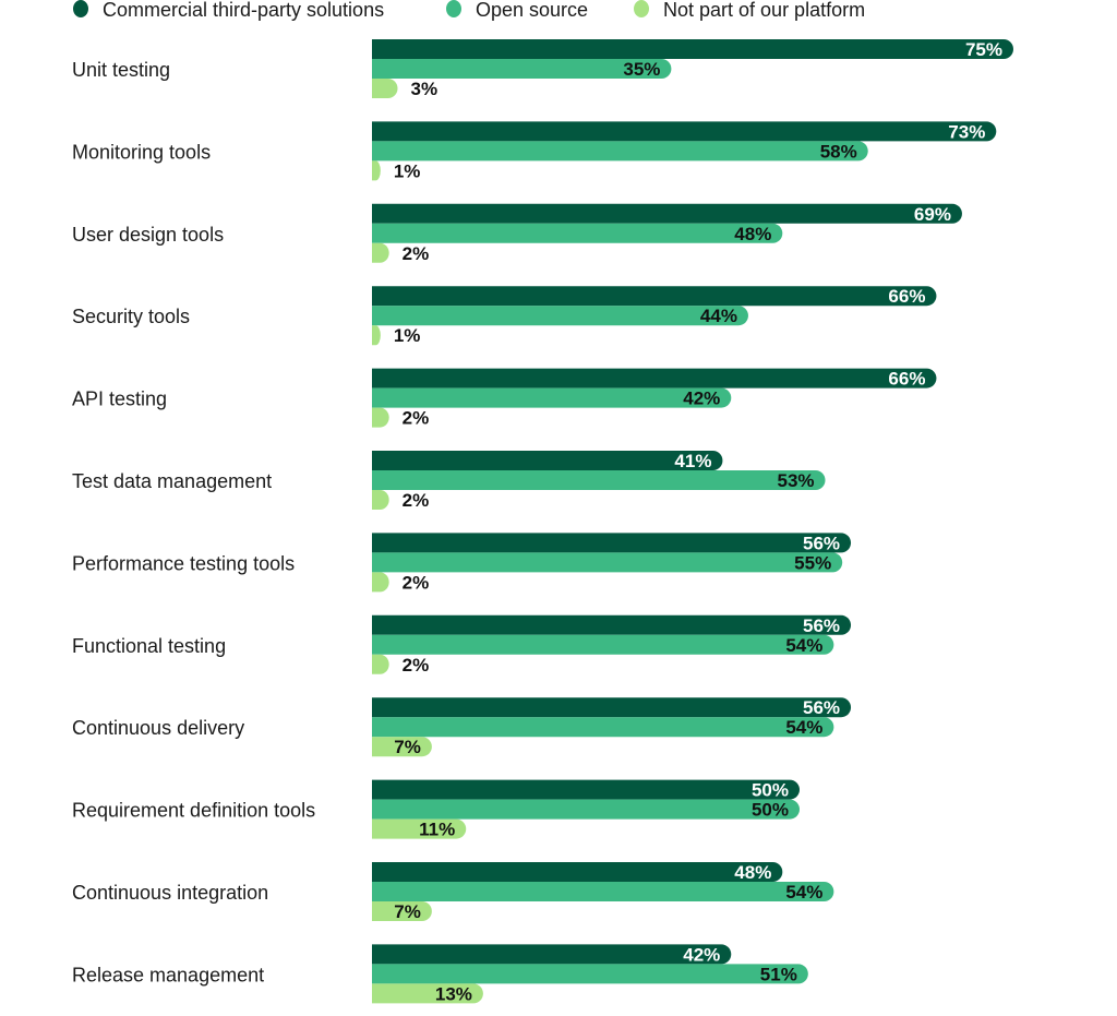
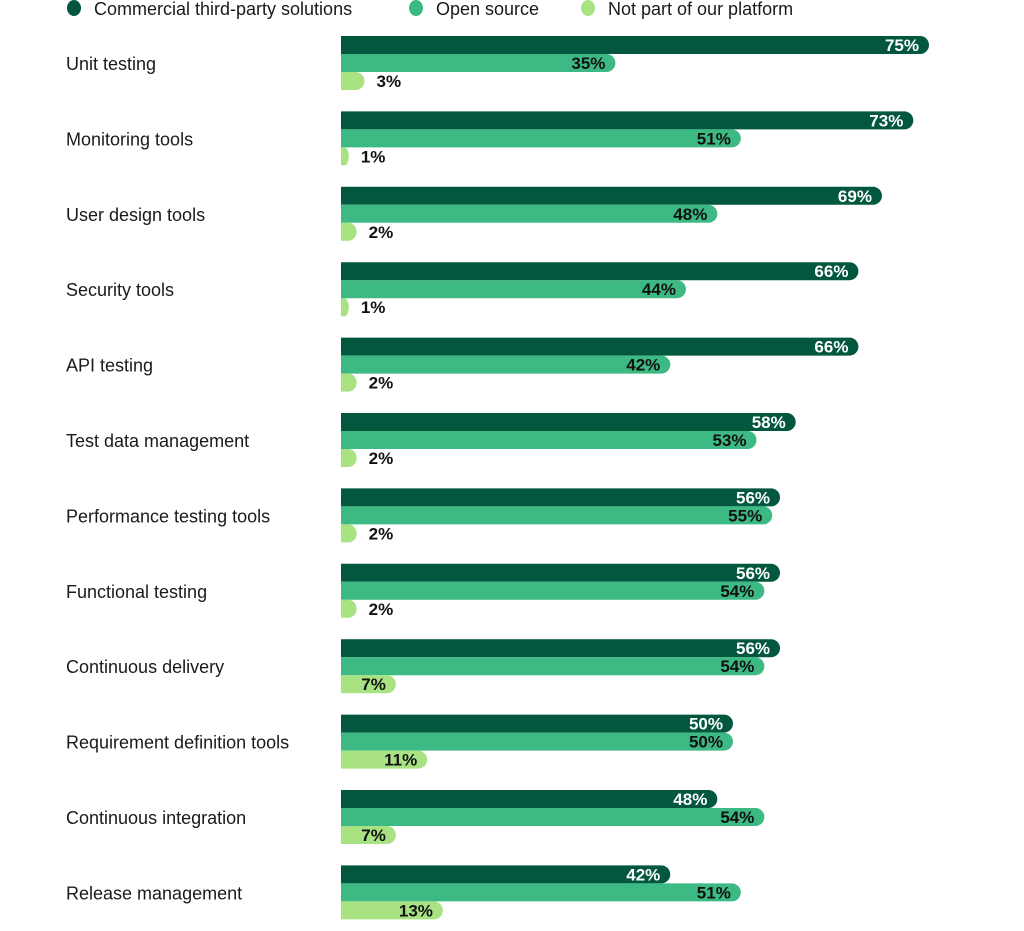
Open source/Monitoring tools: 58% -> 51%
Commercial third-party solutions/Test data management: 41% -> 58%
